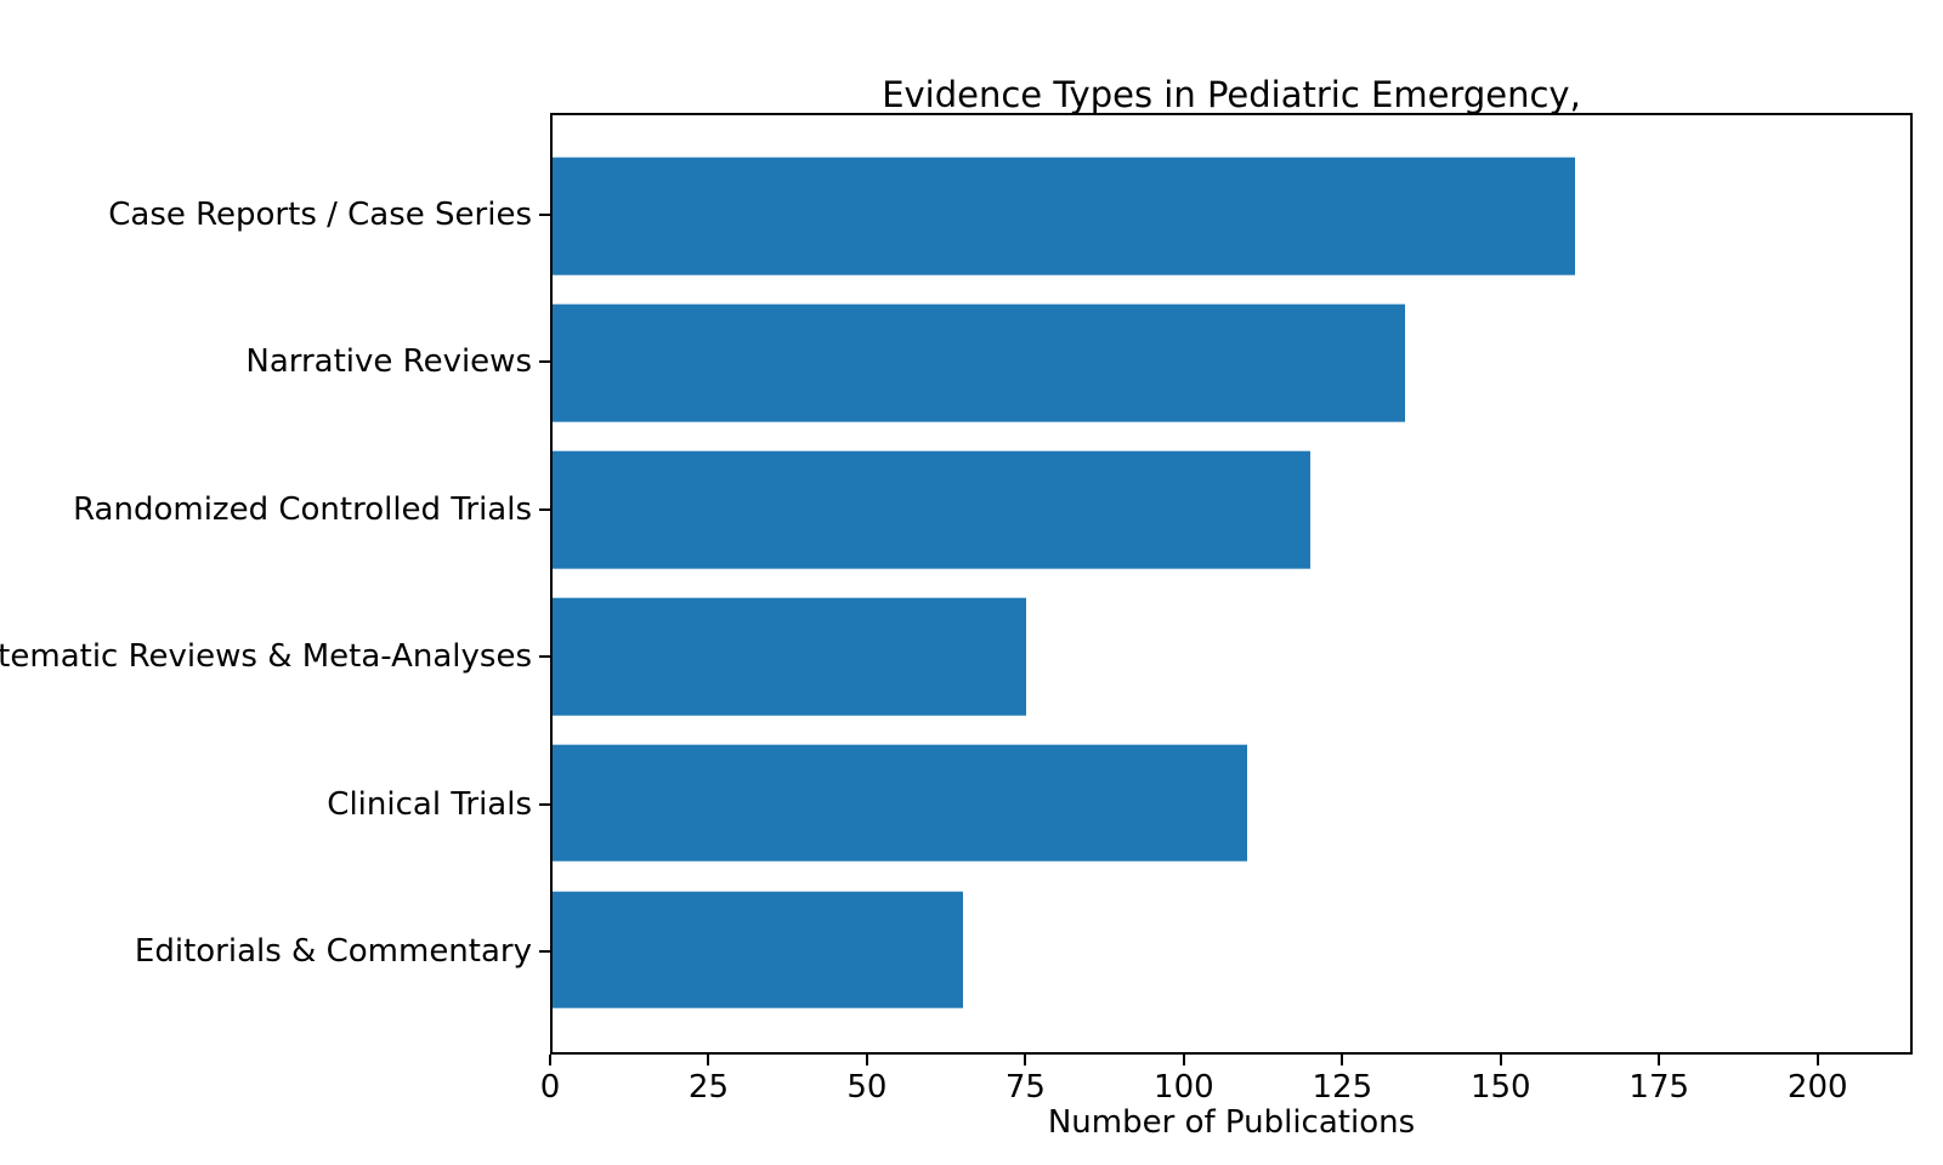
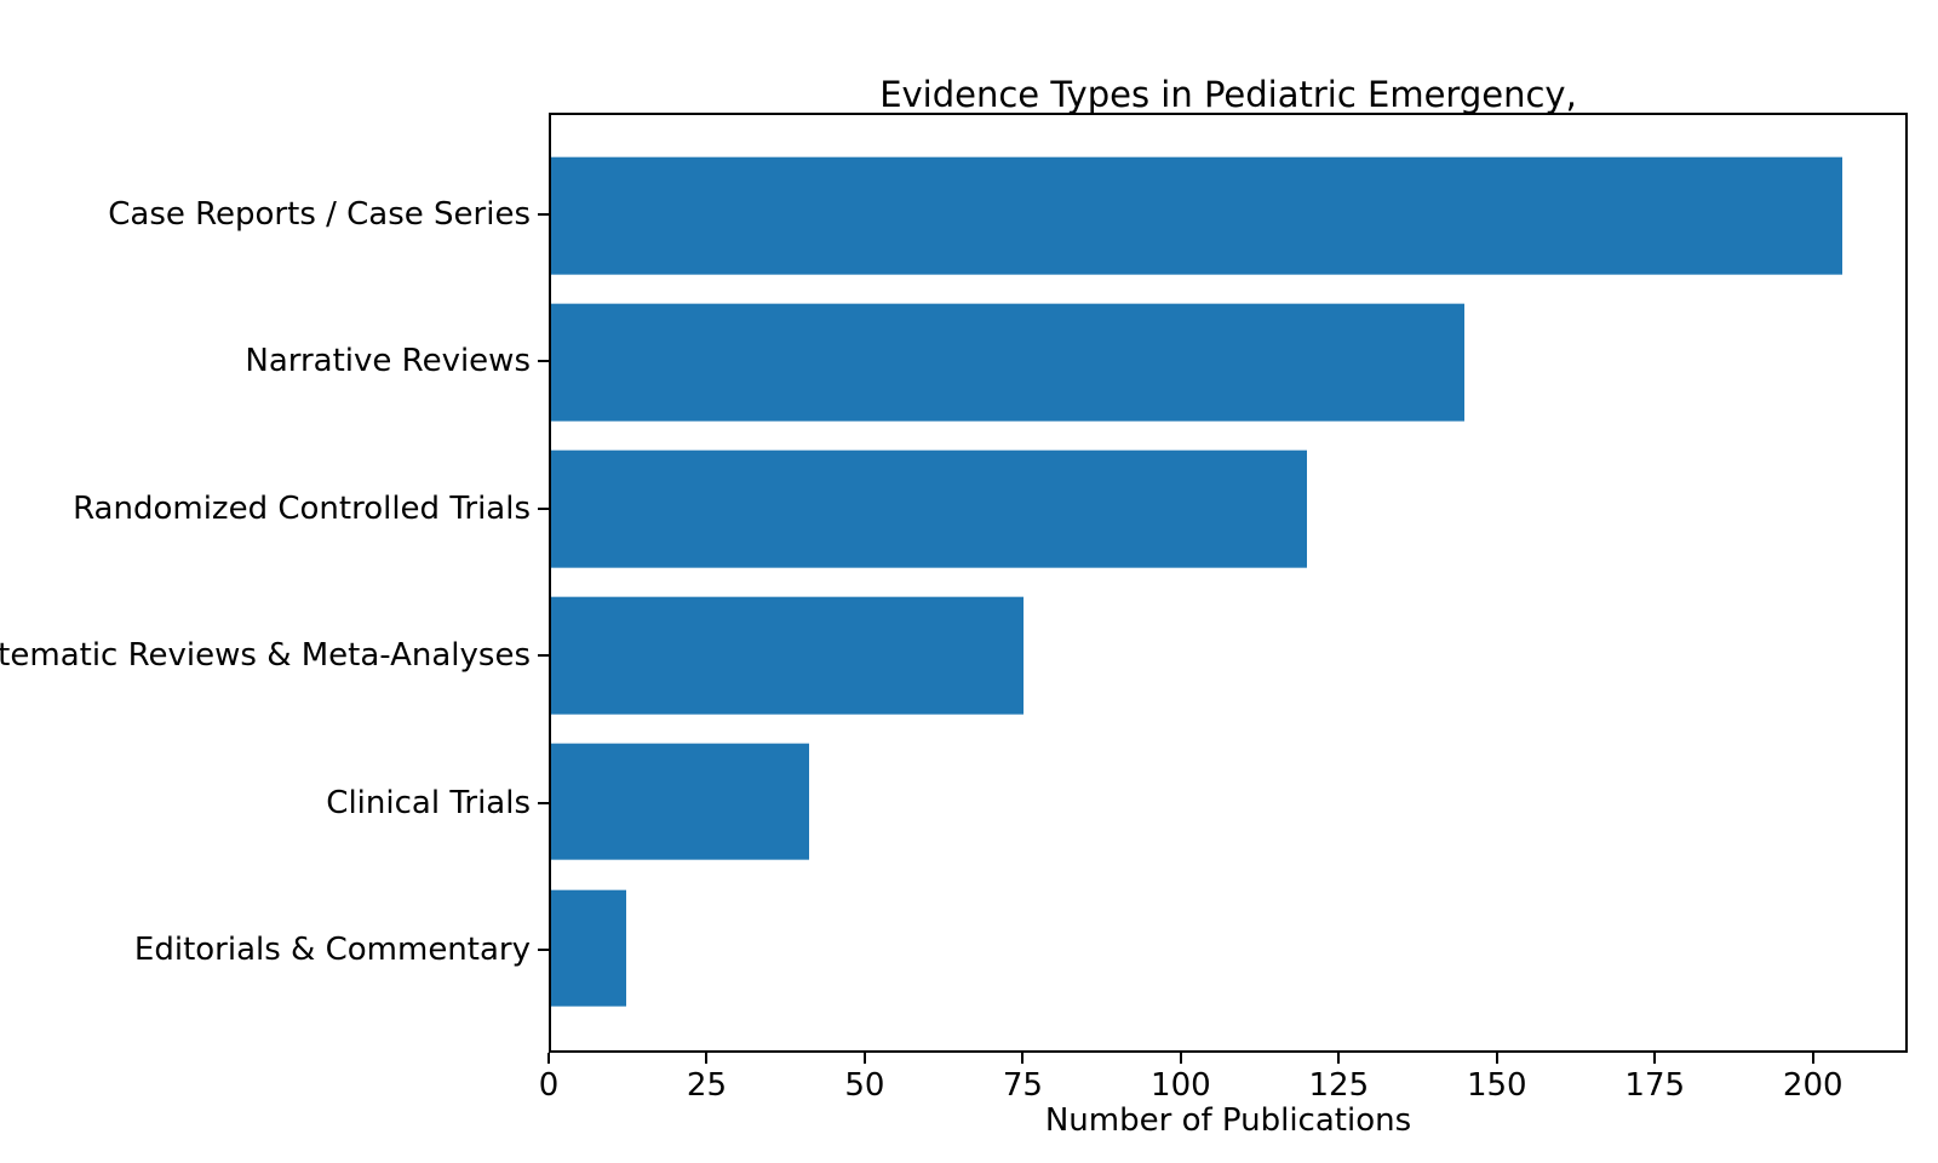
Case Reports / Case Series: 162 -> 205
Narrative Reviews: 135 -> 145
Clinical Trials: 110 -> 41
Editorials & Commentary: 65 -> 12
